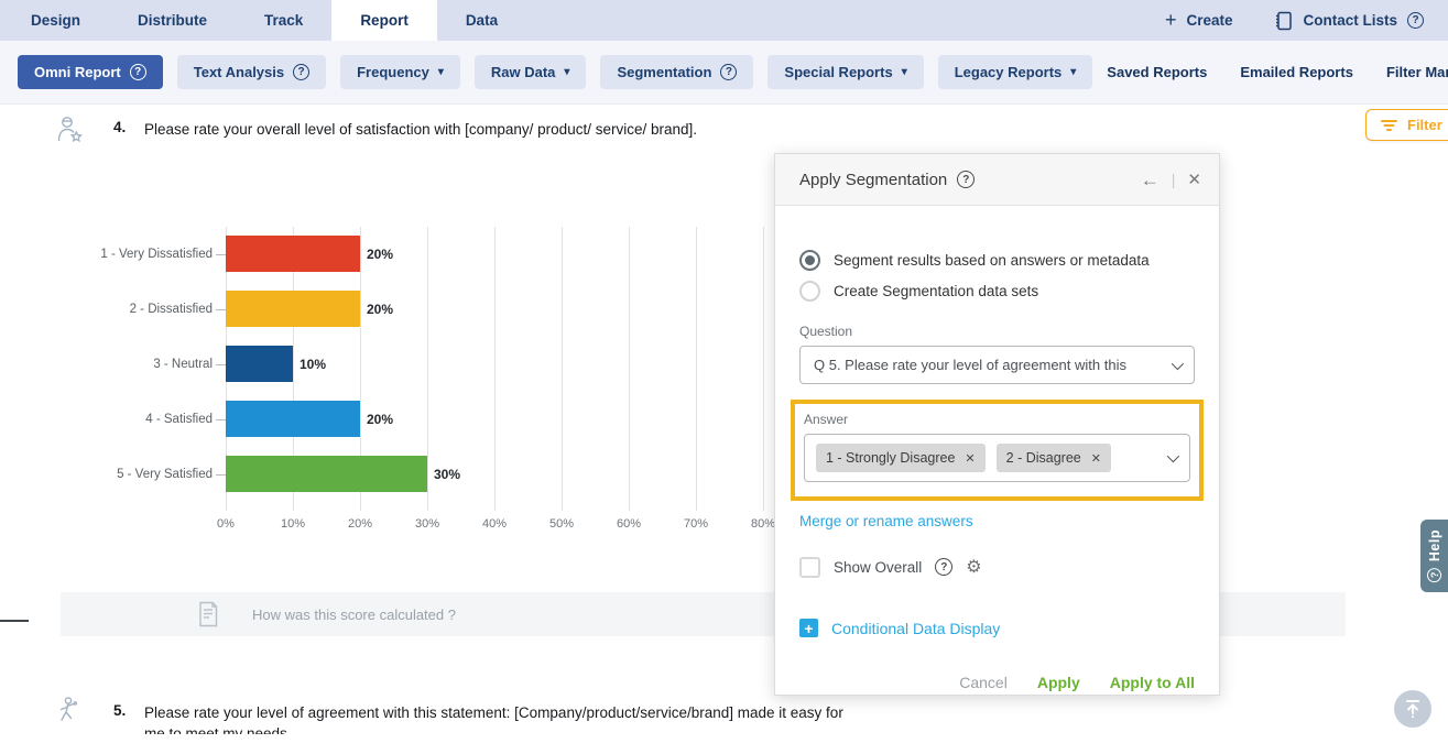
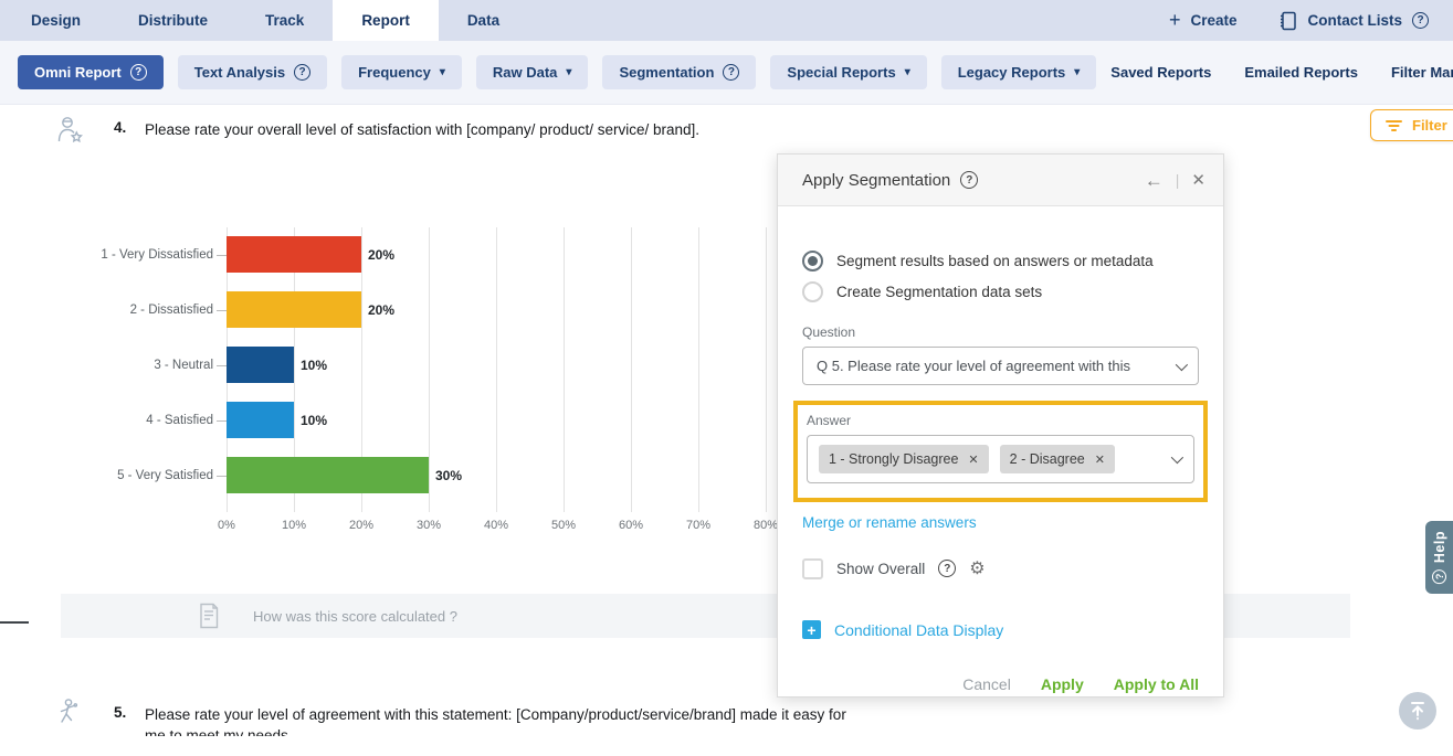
4 - Satisfied: 20% -> 10%
